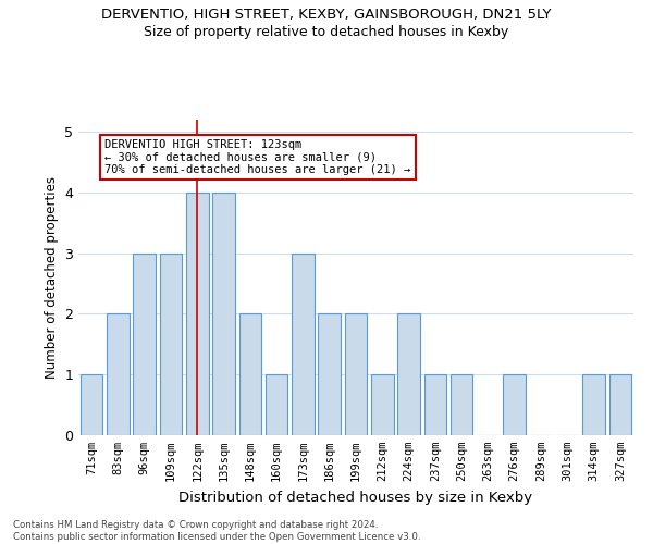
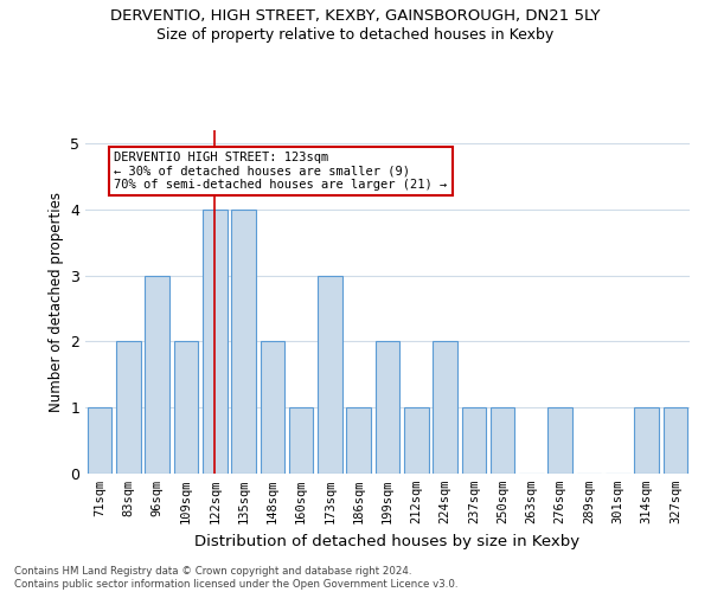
109sqm: 3 -> 2
186sqm: 2 -> 1
